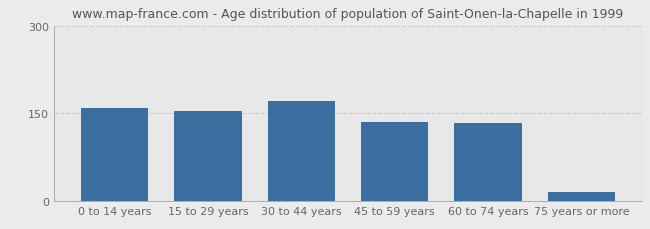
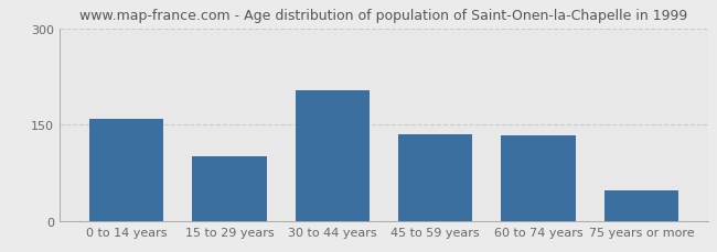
15 to 29 years: 153 -> 100
30 to 44 years: 170 -> 204
75 years or more: 14 -> 48
